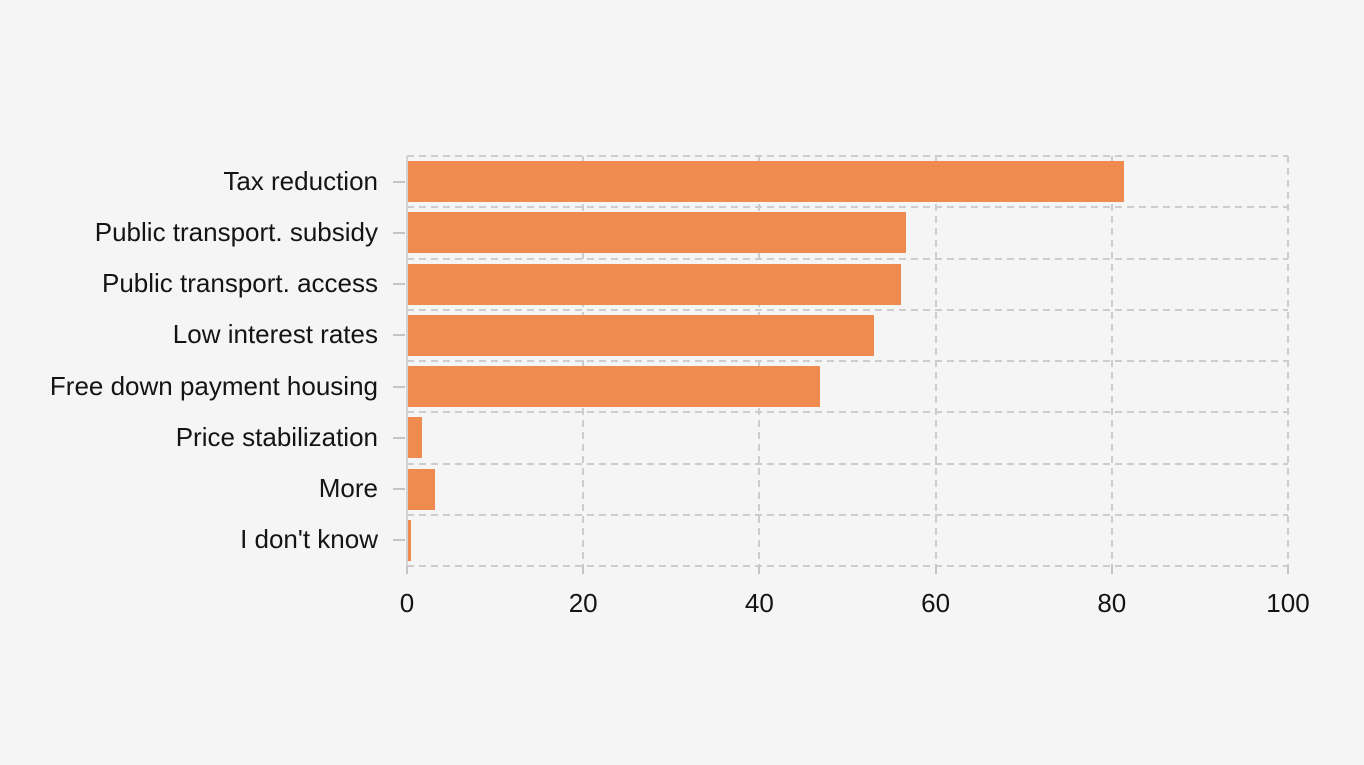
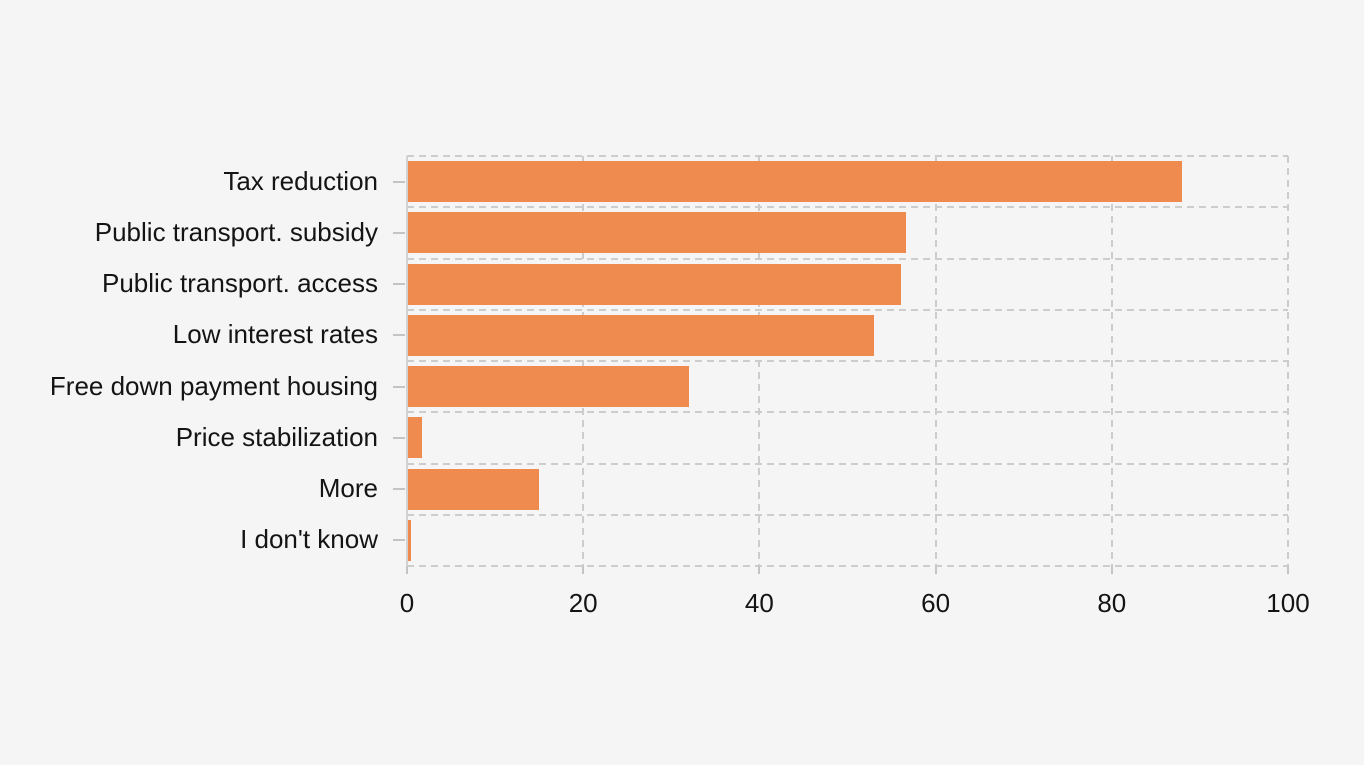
Tax reduction: 81 -> 88
Free down payment housing: 47 -> 32
More: 3 -> 15
